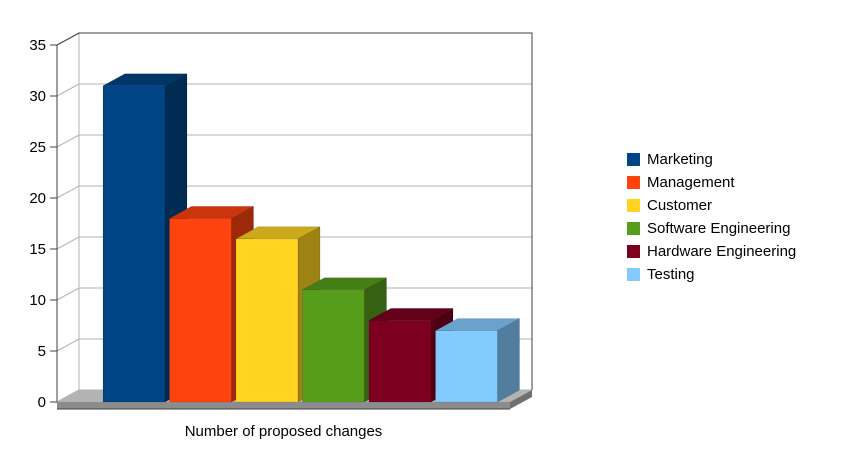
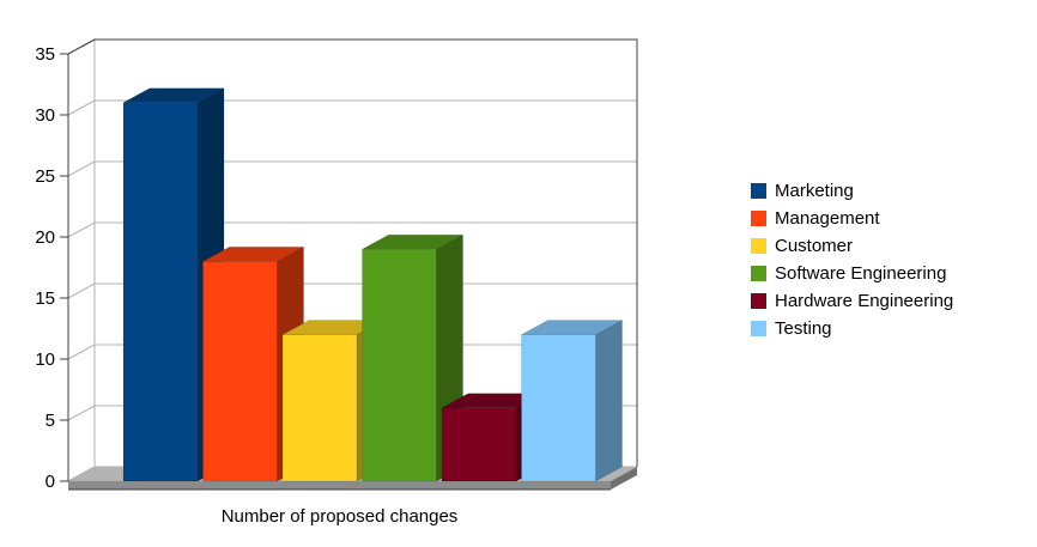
Customer: 16 -> 12
Software Engineering: 11 -> 19
Hardware Engineering: 8 -> 6
Testing: 7 -> 12
